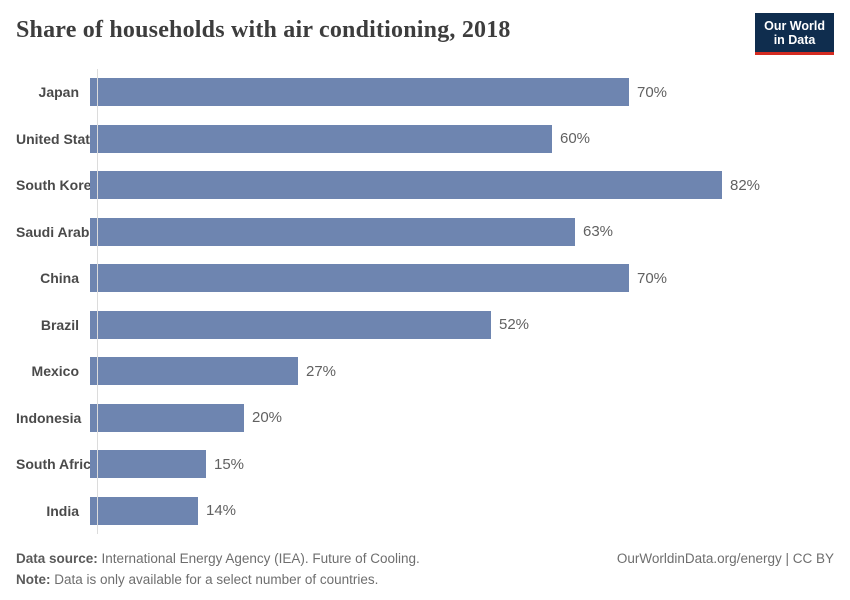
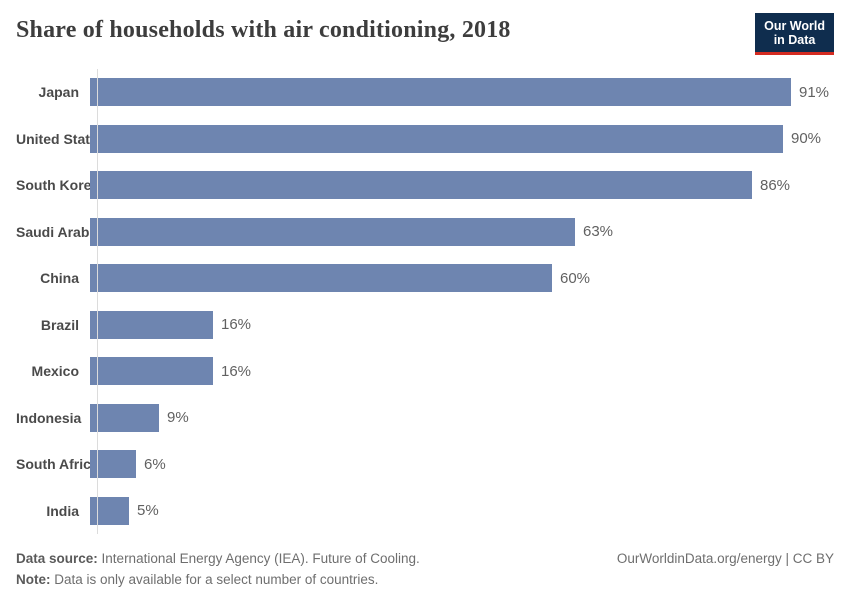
Japan: 70% -> 91%
United States: 60% -> 90%
South Korea: 82% -> 86%
China: 70% -> 60%
Brazil: 52% -> 16%
Mexico: 27% -> 16%
Indonesia: 20% -> 9%
South Africa: 15% -> 6%
India: 14% -> 5%
